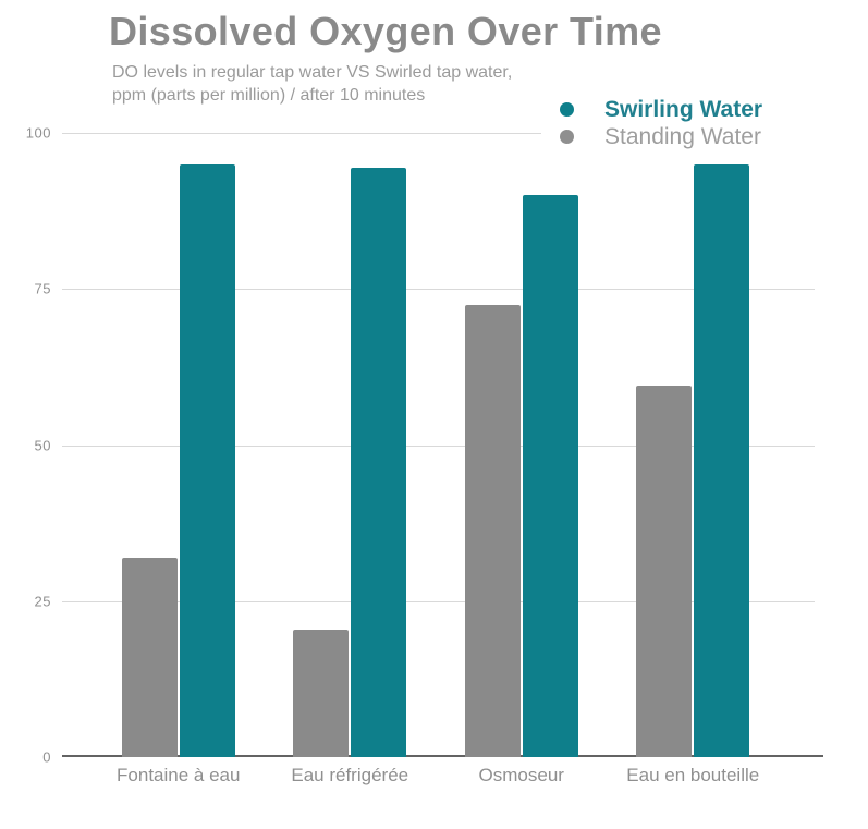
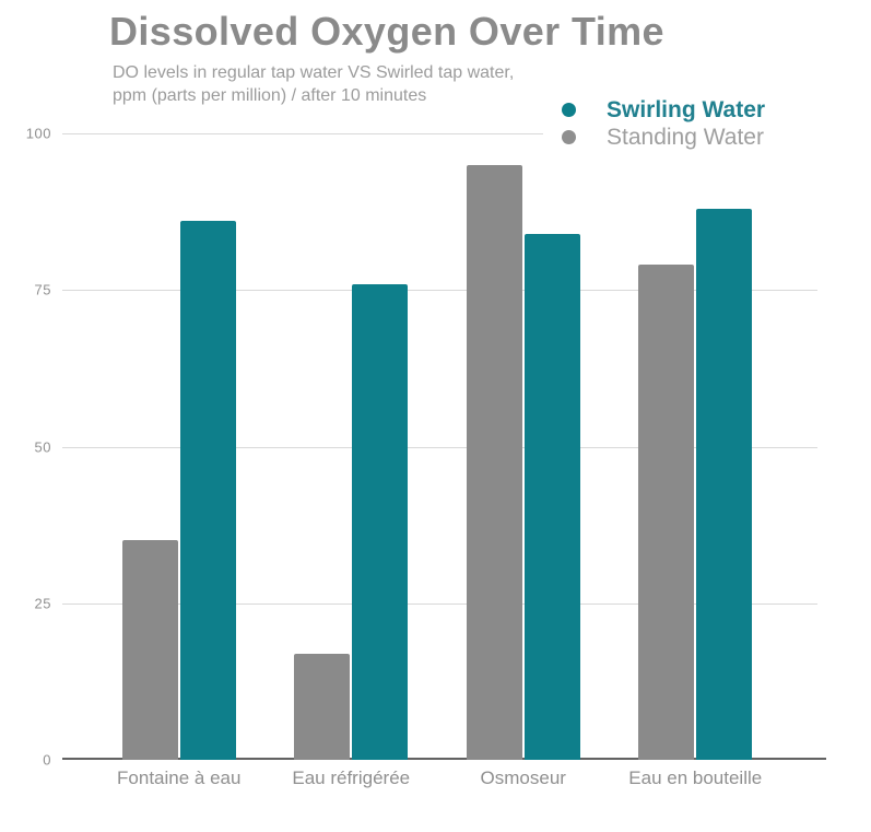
Standing Water/Fontaine à eau: 32 -> 35
Swirling Water/Fontaine à eau: 95 -> 86
Standing Water/Eau réfrigérée: 20 -> 17
Swirling Water/Eau réfrigérée: 94 -> 76
Standing Water/Osmoseur: 72 -> 95
Swirling Water/Osmoseur: 90 -> 84
Standing Water/Eau en bouteille: 60 -> 79
Swirling Water/Eau en bouteille: 95 -> 88
